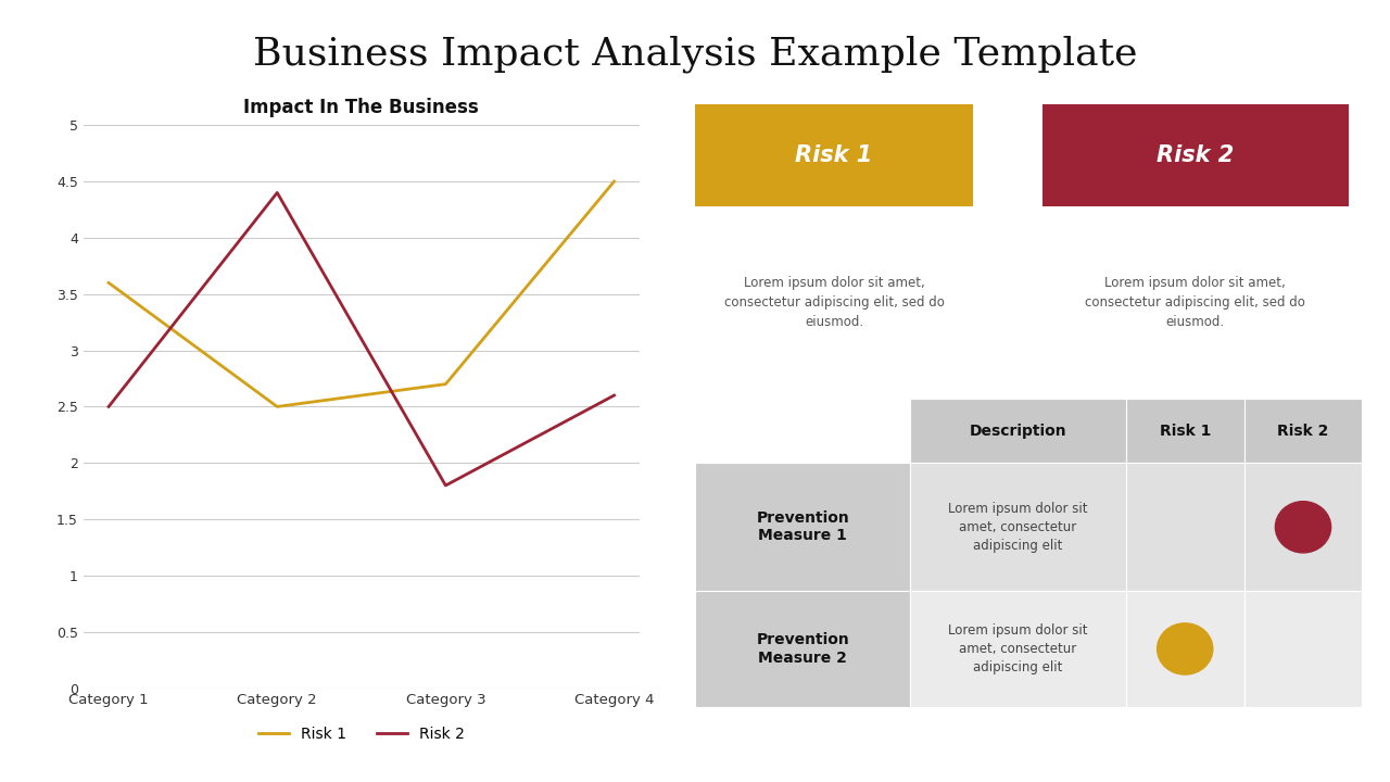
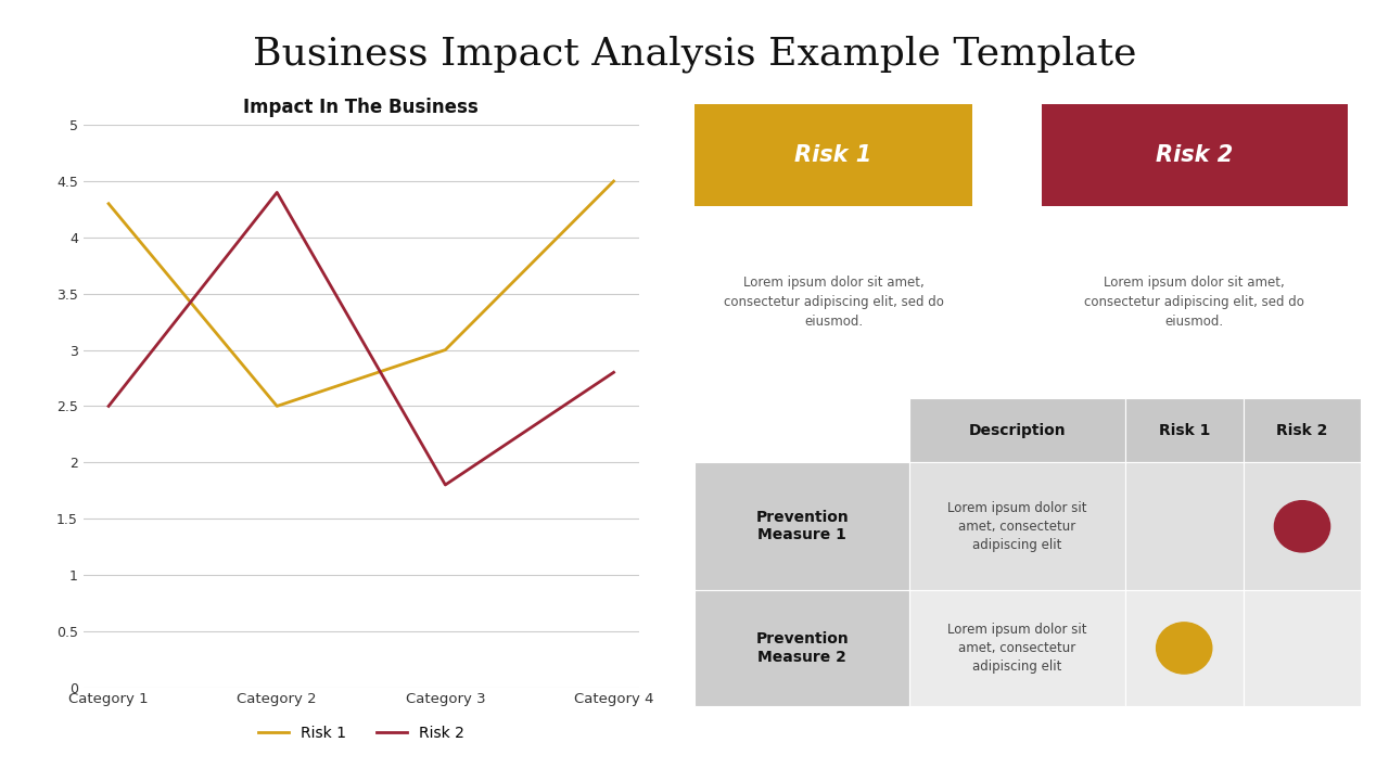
Risk 1/Category 1: 3.6 -> 4.3
Risk 1/Category 3: 2.7 -> 3.0
Risk 2/Category 4: 2.6 -> 2.8
